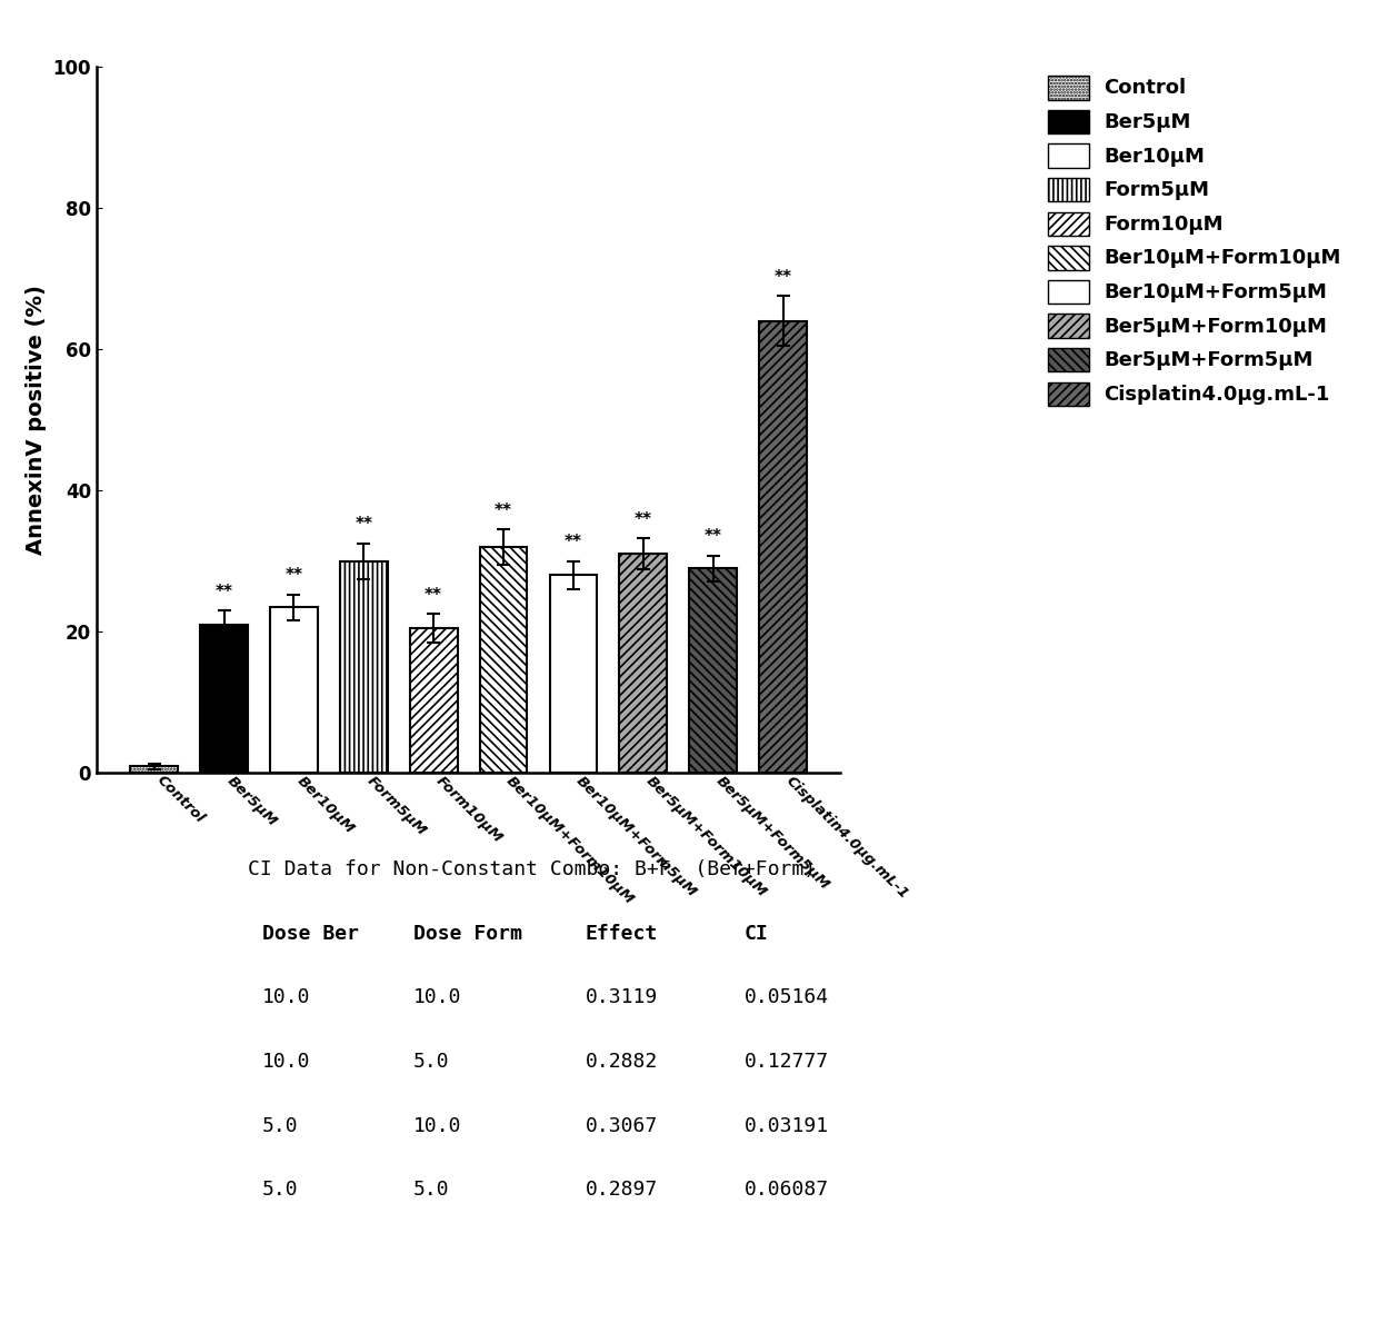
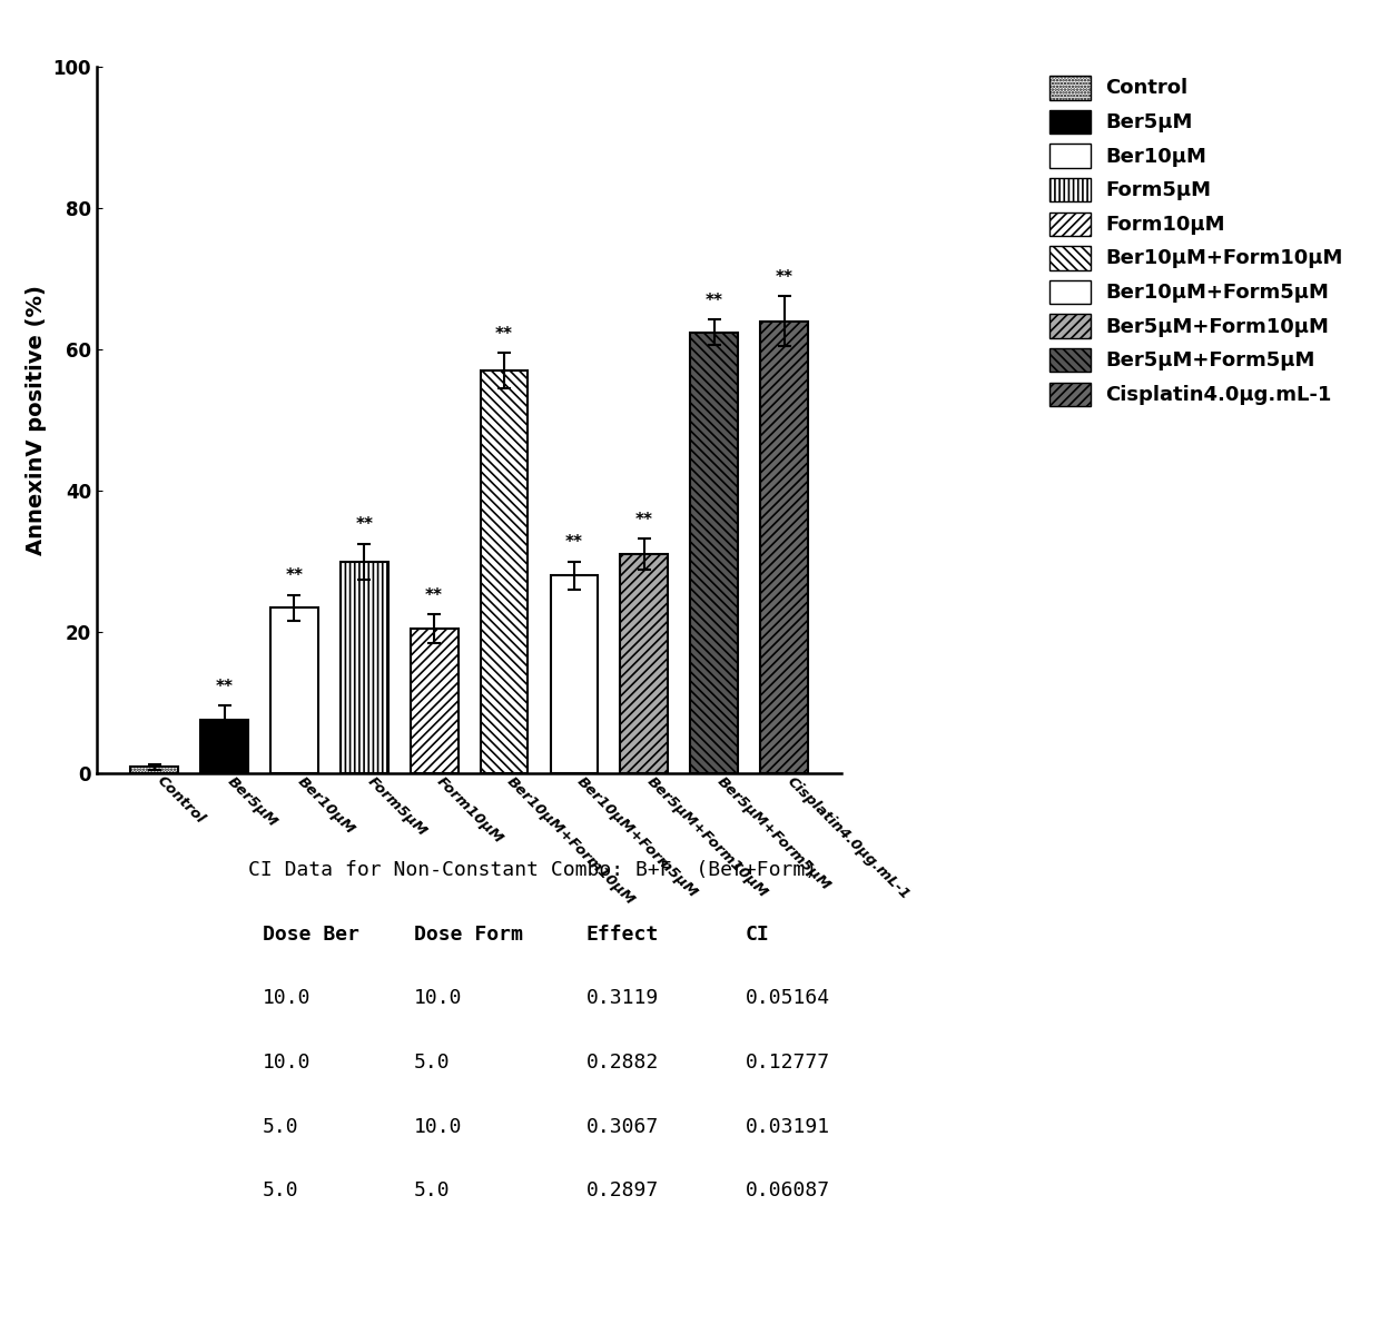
Ber5μM: 21.0 -> 7.6
Ber10μM+Form10μM: 32.0 -> 57.0
Ber5μM+Form5μM: 29.0 -> 62.4
